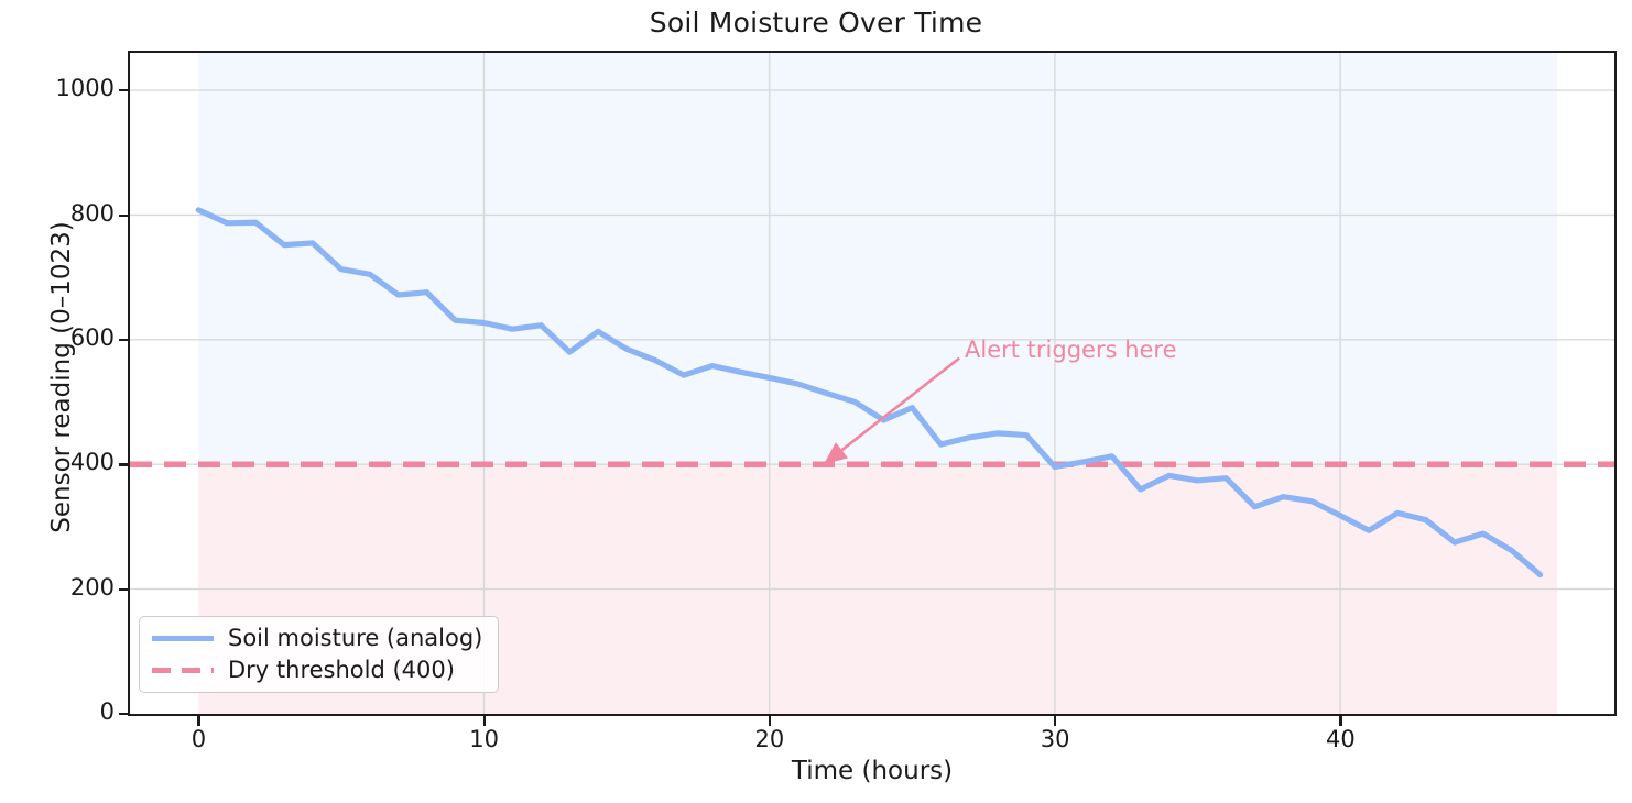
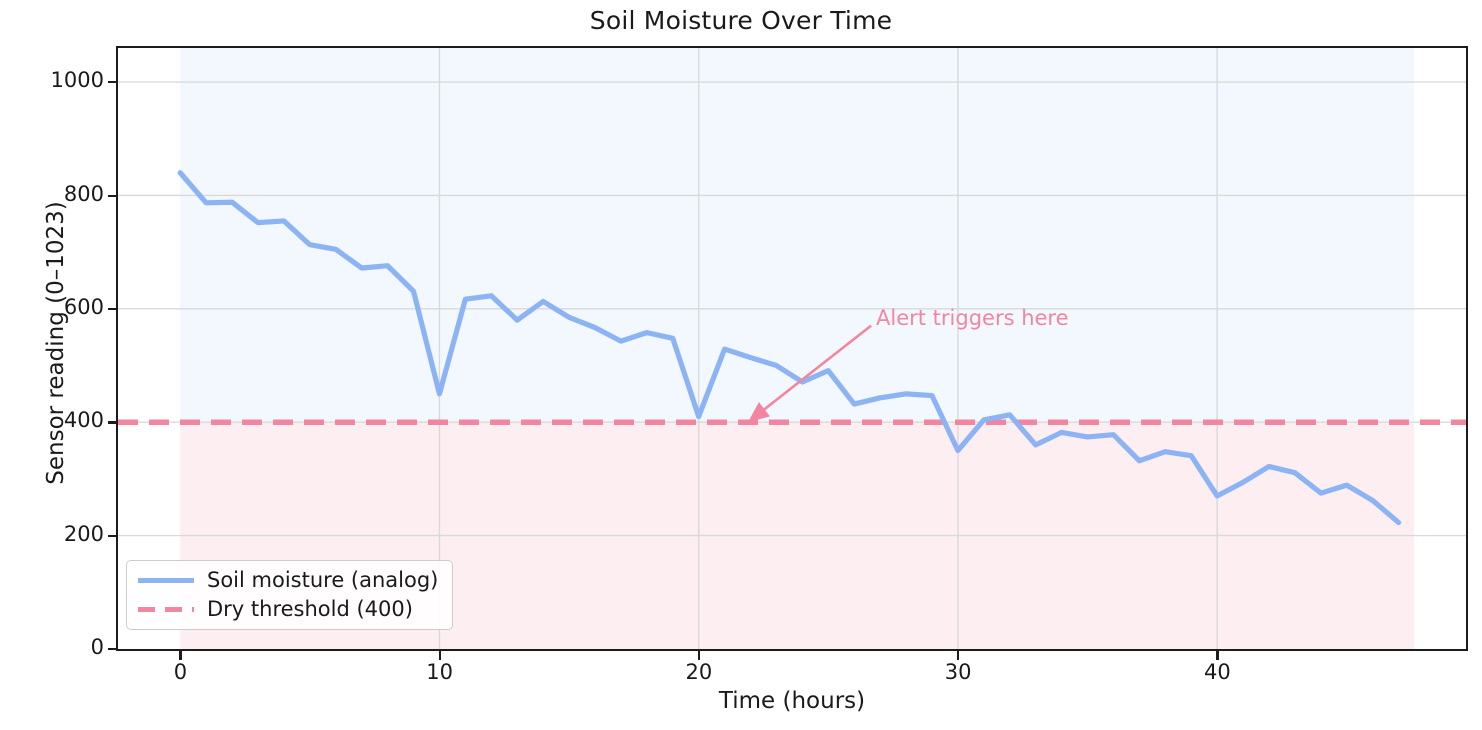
0: 810 -> 840
10: 630 -> 450
20: 540 -> 410
30: 400 -> 350
40: 320 -> 270
